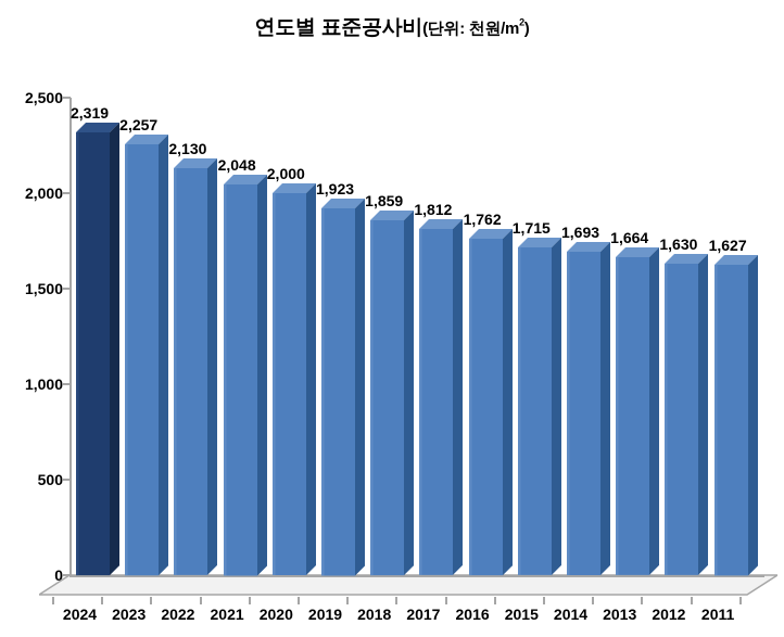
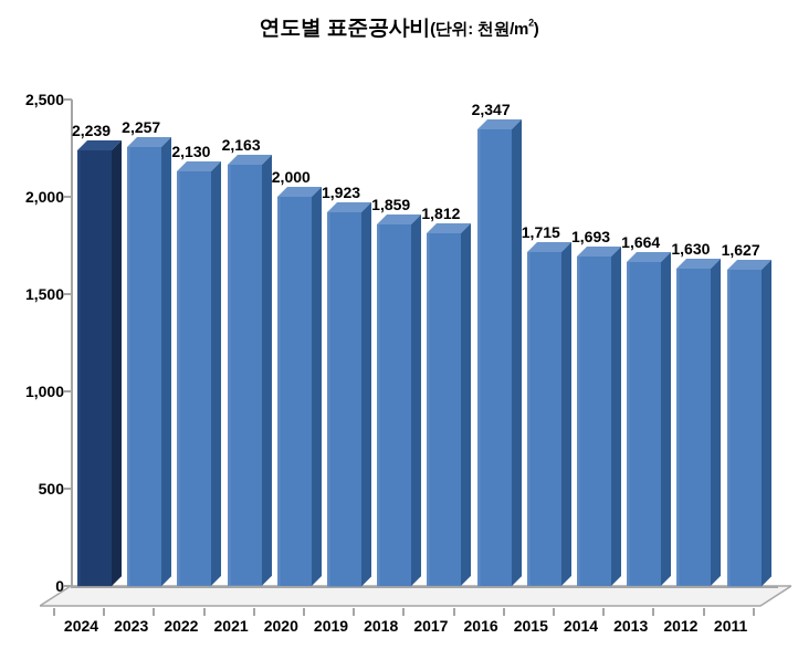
2024: 2,319 -> 2,239
2021: 2,048 -> 2,163
2016: 1,762 -> 2,347
